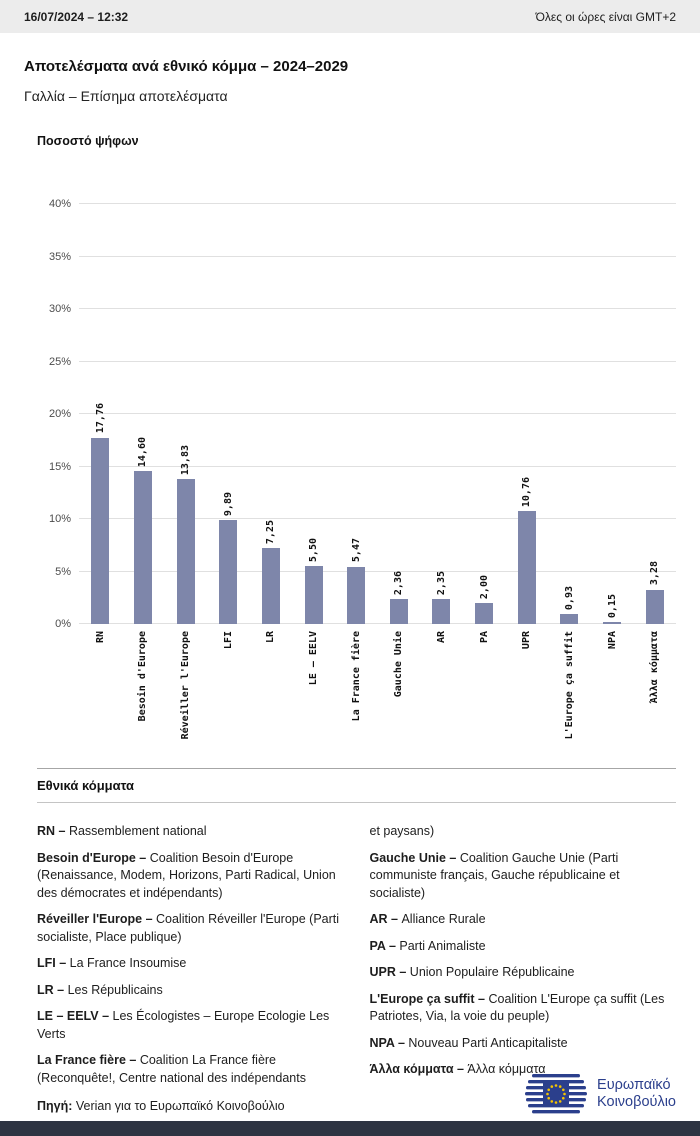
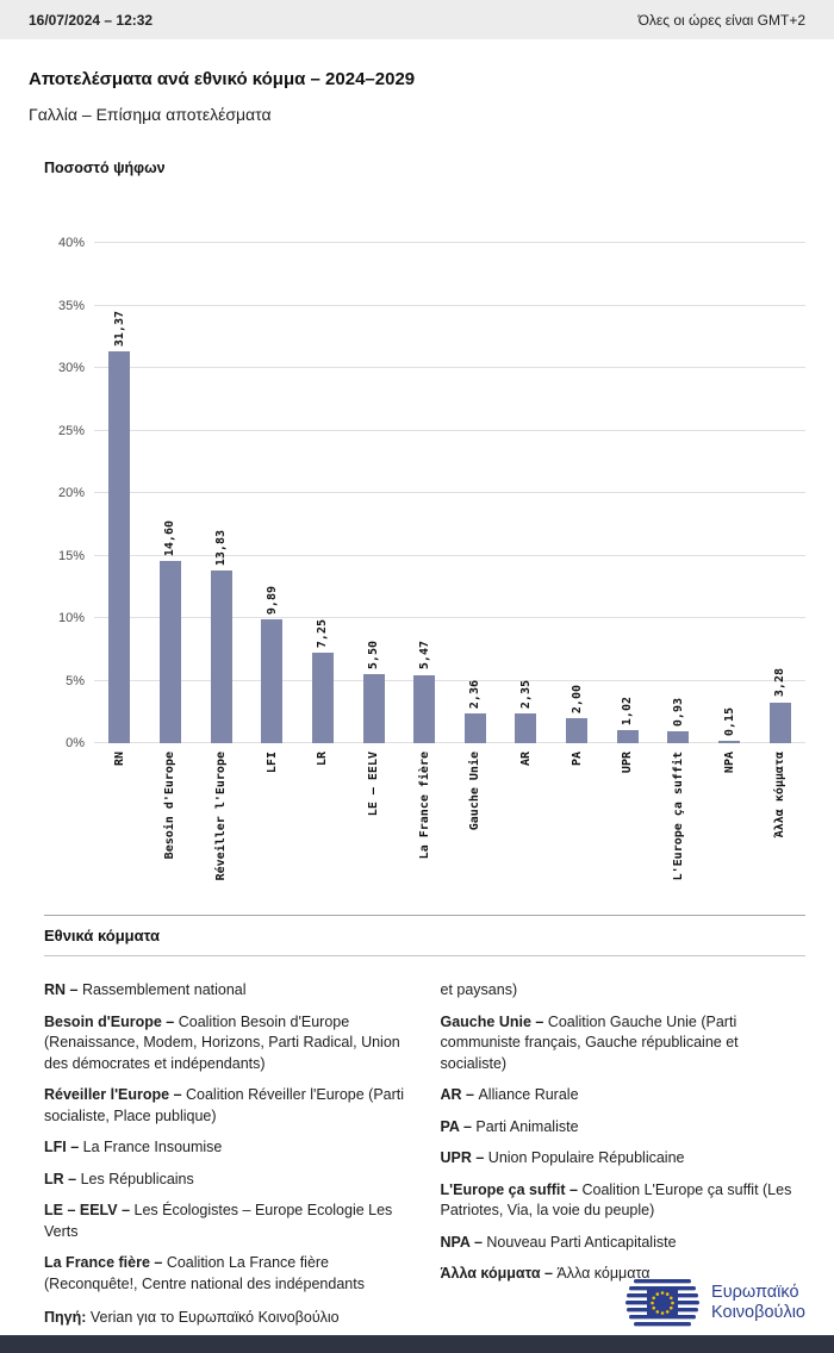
RN: 17,76 -> 31,37
UPR: 10,76 -> 1,02
